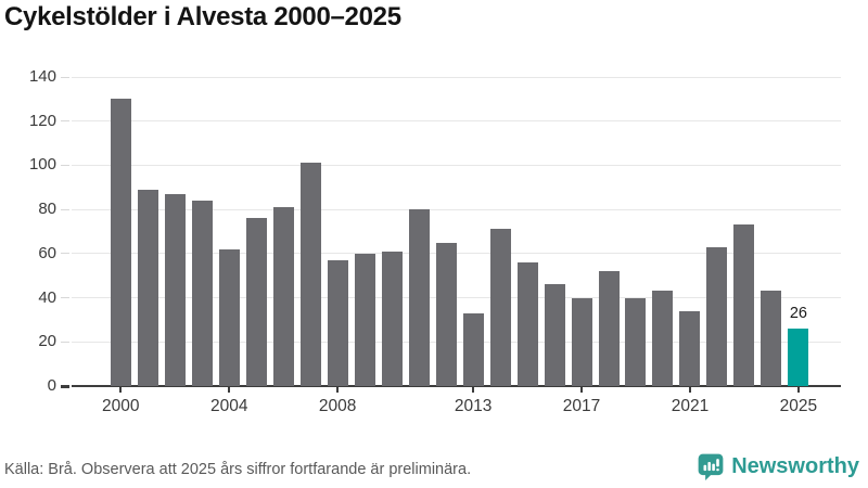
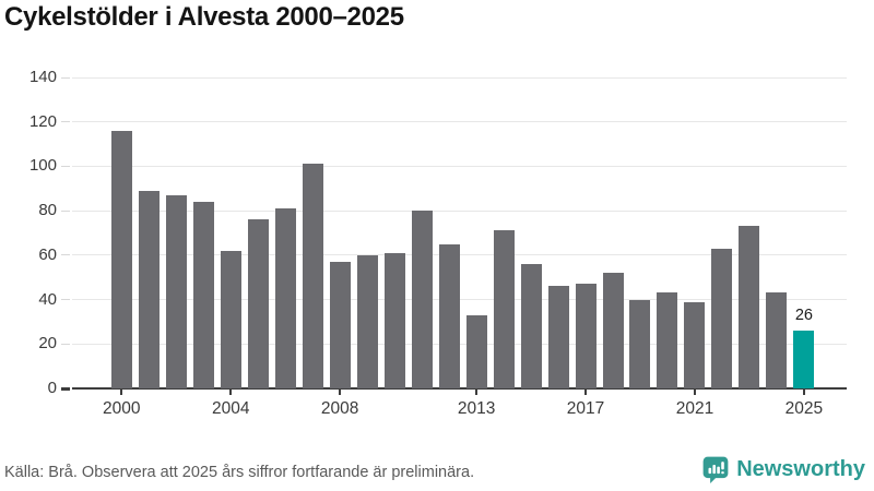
2000: 130 -> 116
2017: 40 -> 47
2021: 34 -> 39
